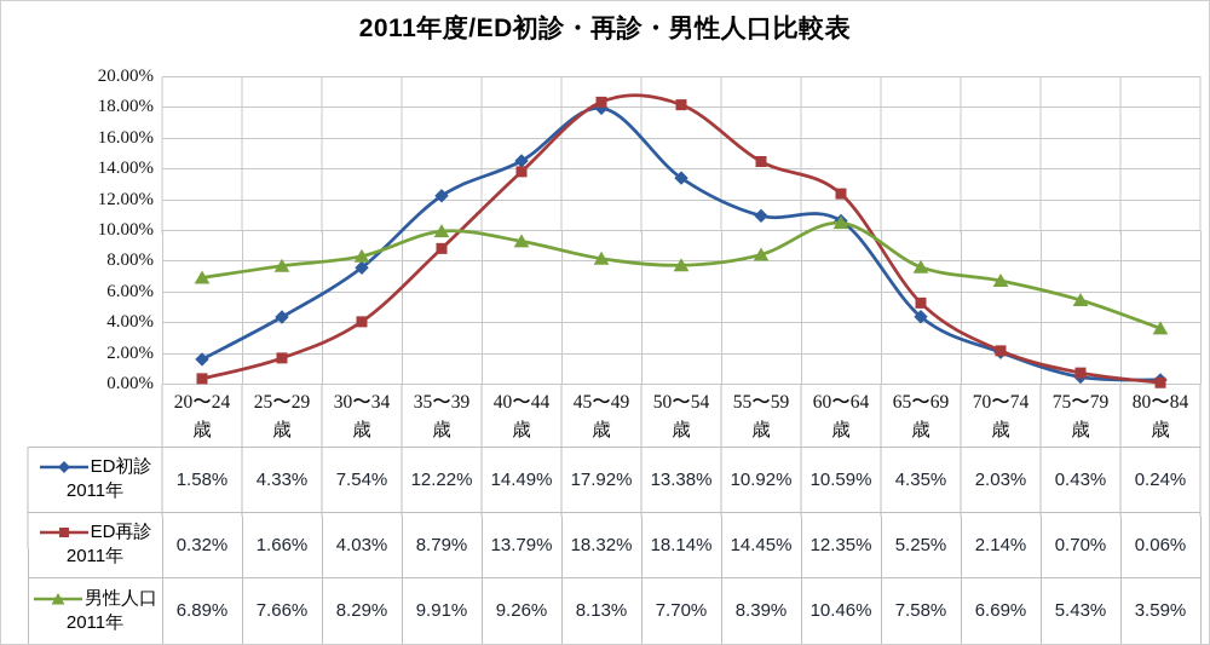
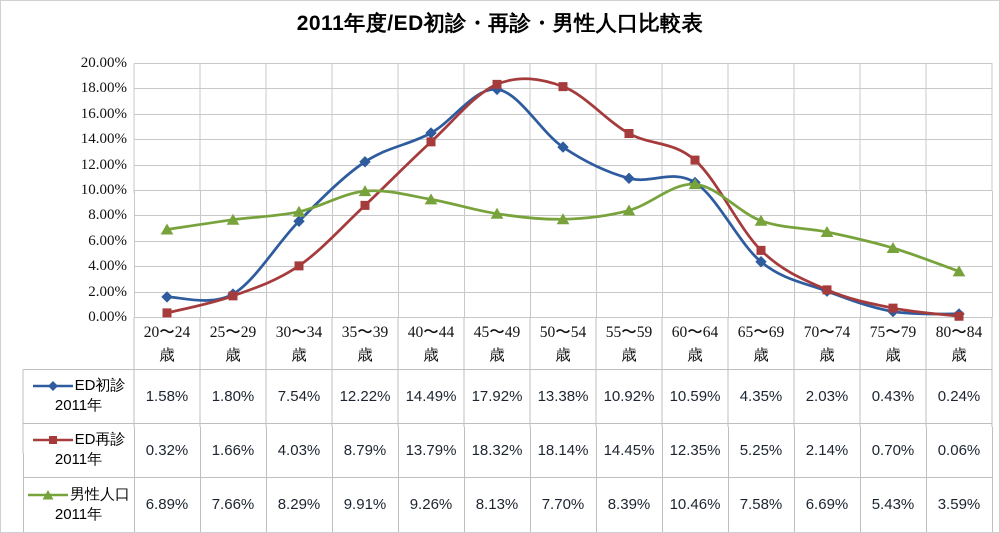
ED初診 2011年/25〜29歳: 4.33% -> 1.80%
